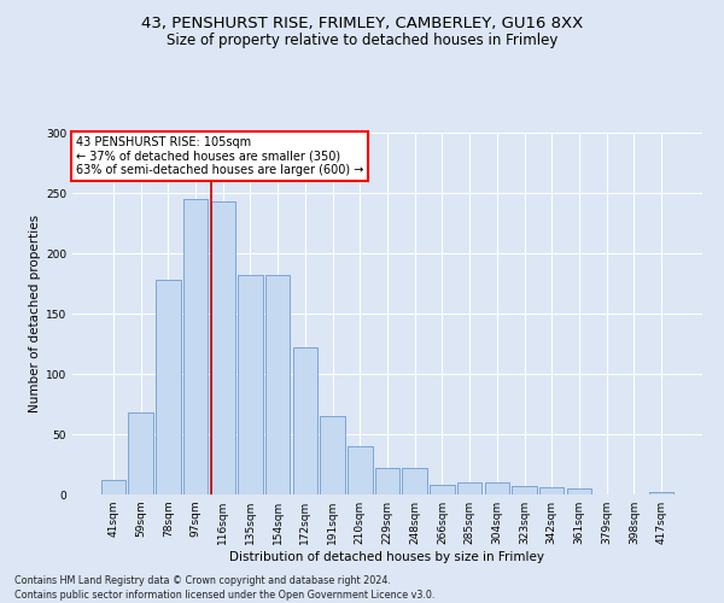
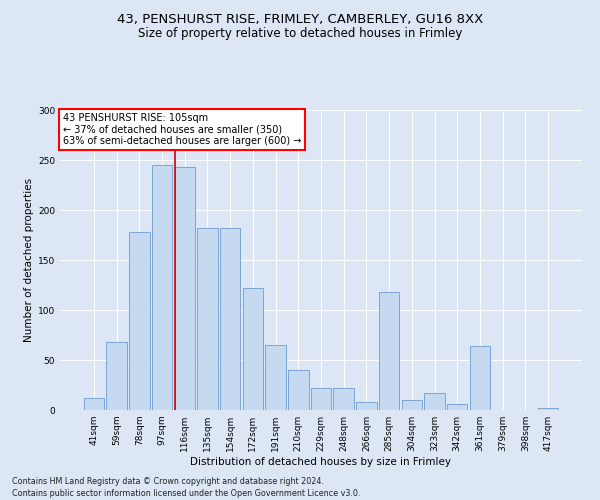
285sqm: 10 -> 118
323sqm: 7 -> 17
361sqm: 5 -> 64
